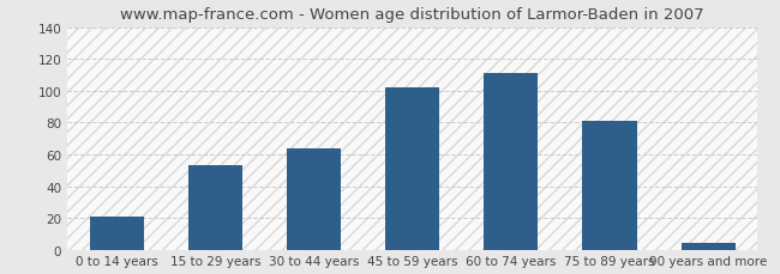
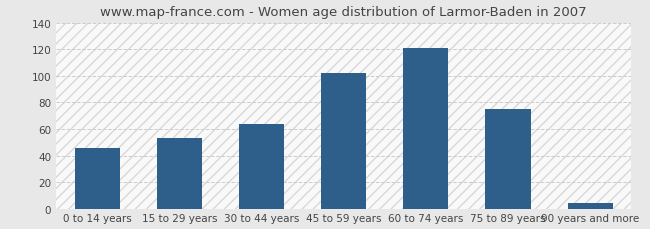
0 to 14 years: 21 -> 46
60 to 74 years: 111 -> 121
75 to 89 years: 81 -> 75
